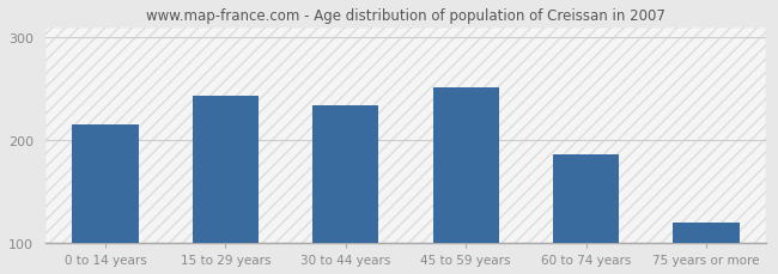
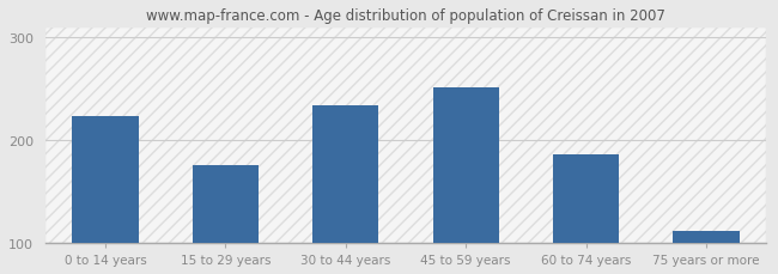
0 to 14 years: 216 -> 224
15 to 29 years: 244 -> 176
75 years or more: 120 -> 112
